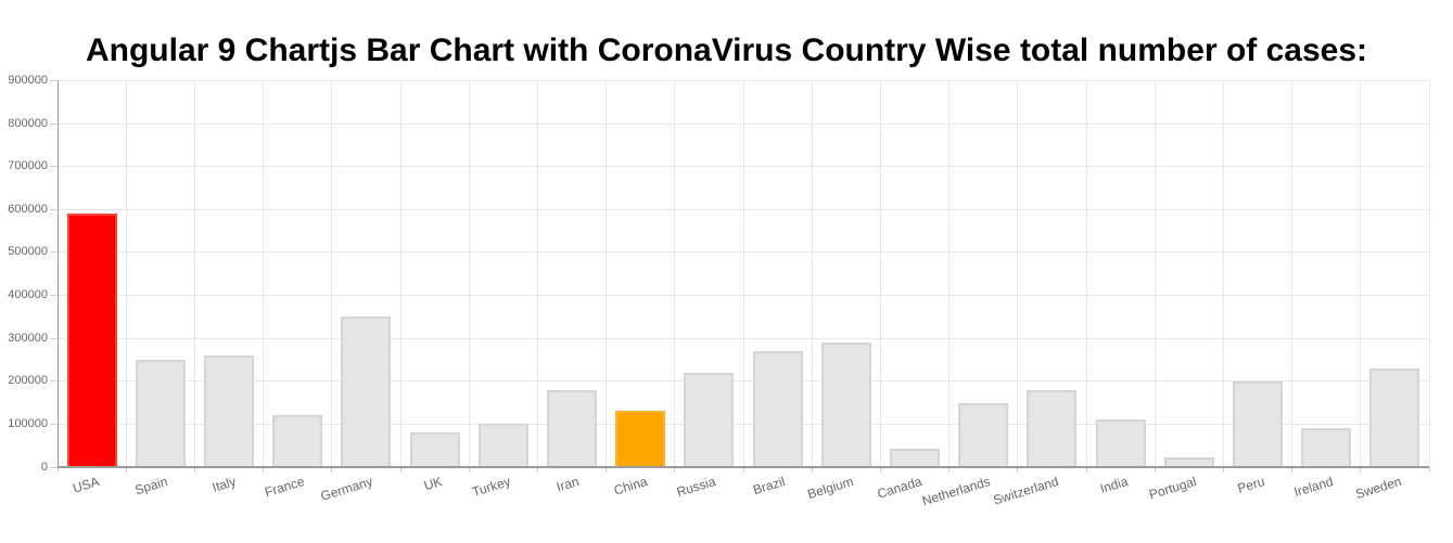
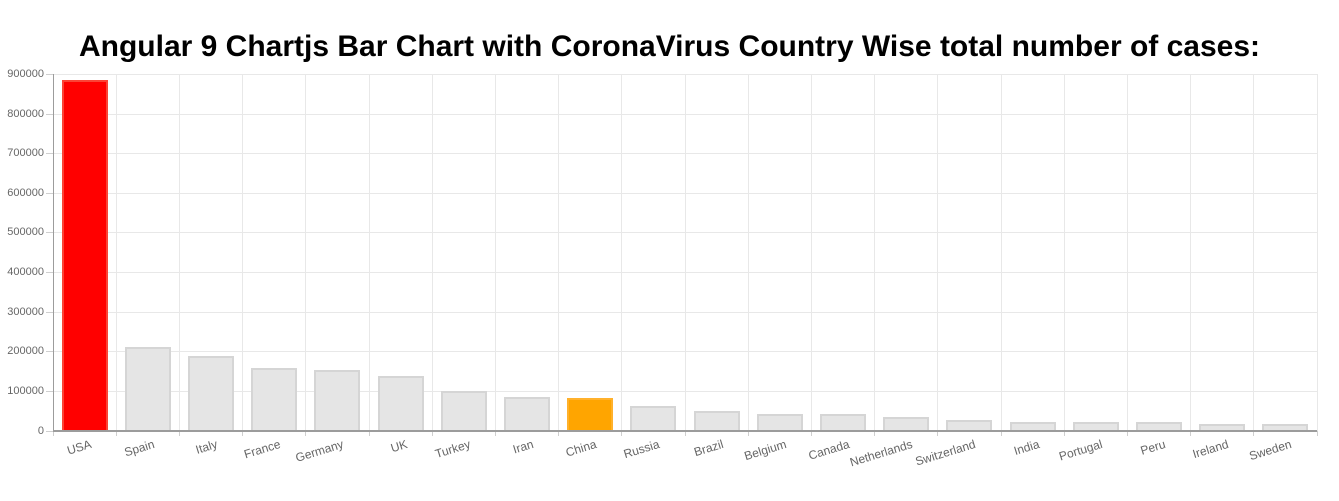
USA: 590000 -> 890000
Spain: 250000 -> 210000
Italy: 260000 -> 190000
France: 120000 -> 160000
Germany: 350000 -> 150000
UK: 80000 -> 140000
Iran: 180000 -> 90000
China: 130000 -> 80000
Russia: 220000 -> 60000
Brazil: 270000 -> 50000
Belgium: 290000 -> 40000
Netherlands: 150000 -> 40000
Switzerland: 180000 -> 30000
India: 110000 -> 20000
Peru: 200000 -> 20000
Ireland: 90000 -> 20000
Sweden: 230000 -> 20000
